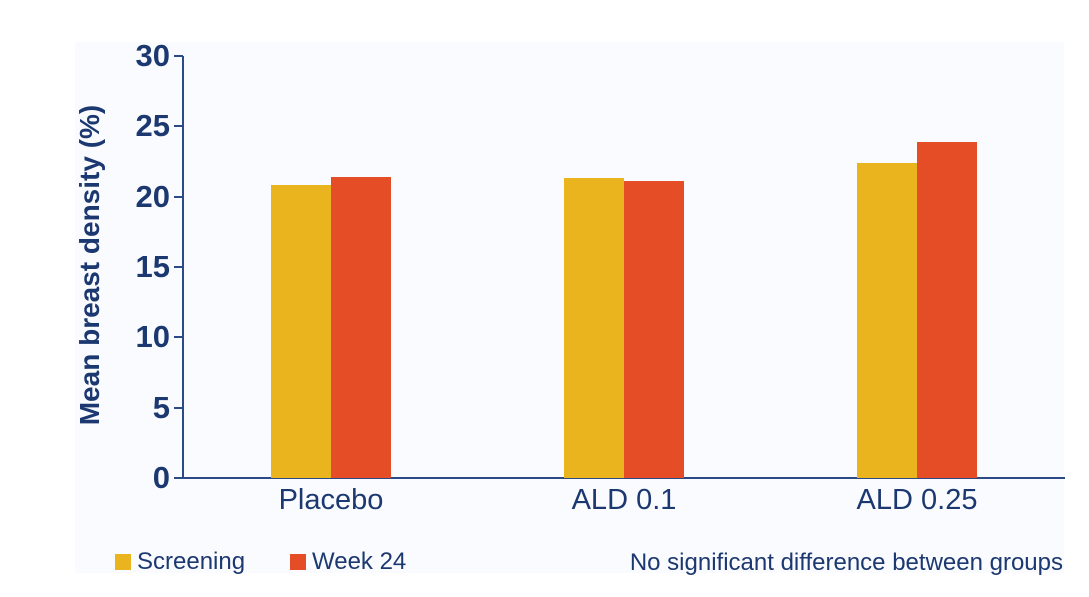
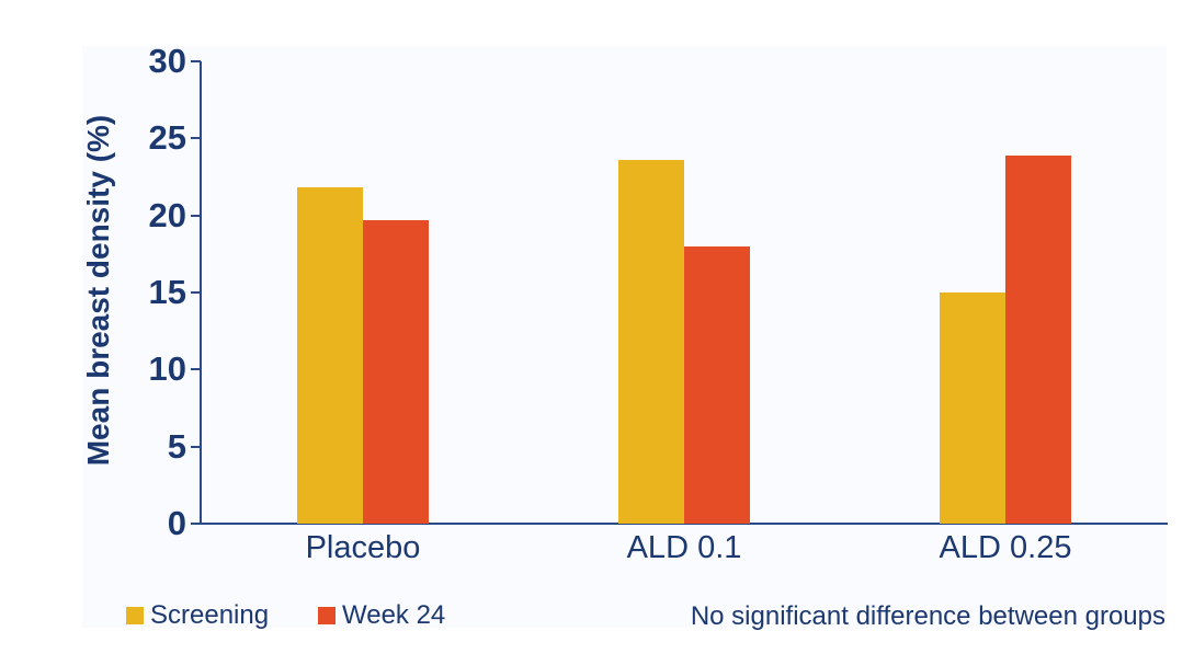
Screening/Placebo: 20.8 -> 21.8
Week 24/Placebo: 21.4 -> 19.7
Screening/ALD 0.1: 21.3 -> 23.6
Week 24/ALD 0.1: 21.1 -> 18.0
Screening/ALD 0.25: 22.4 -> 15.0
